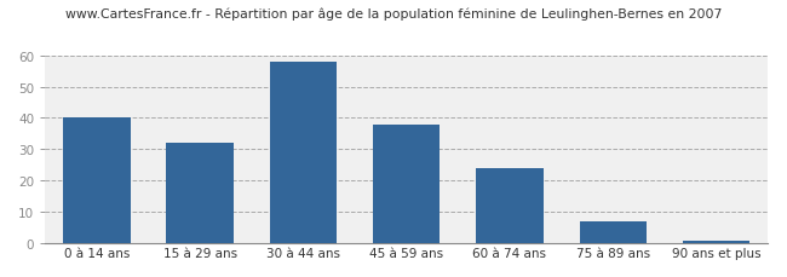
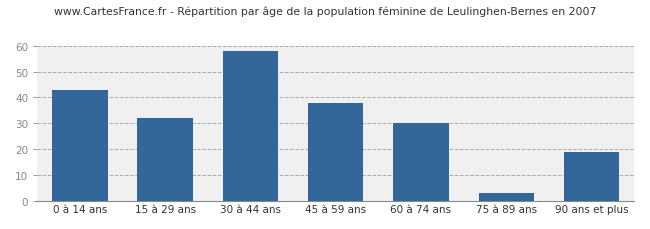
0 à 14 ans: 40 -> 43
60 à 74 ans: 24 -> 30
75 à 89 ans: 7 -> 3
90 ans et plus: 1 -> 19
